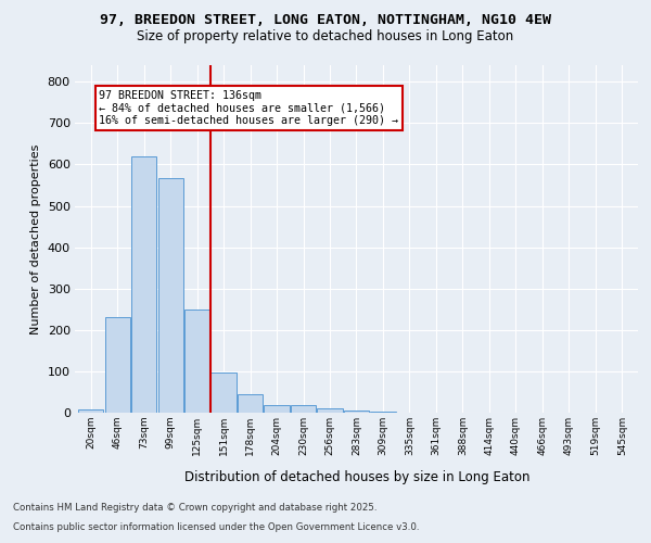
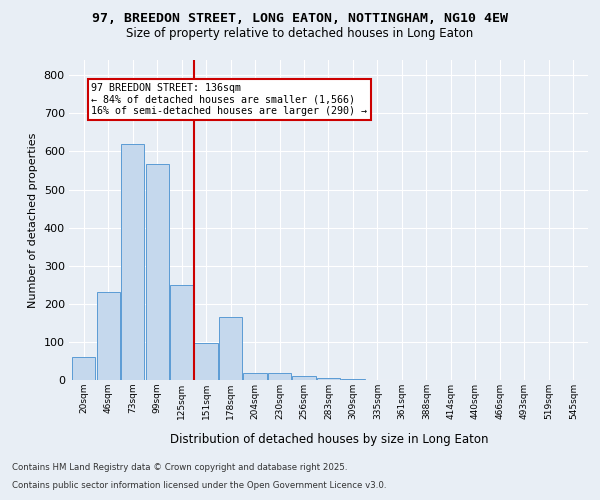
20sqm: 8 -> 60
178sqm: 45 -> 165
